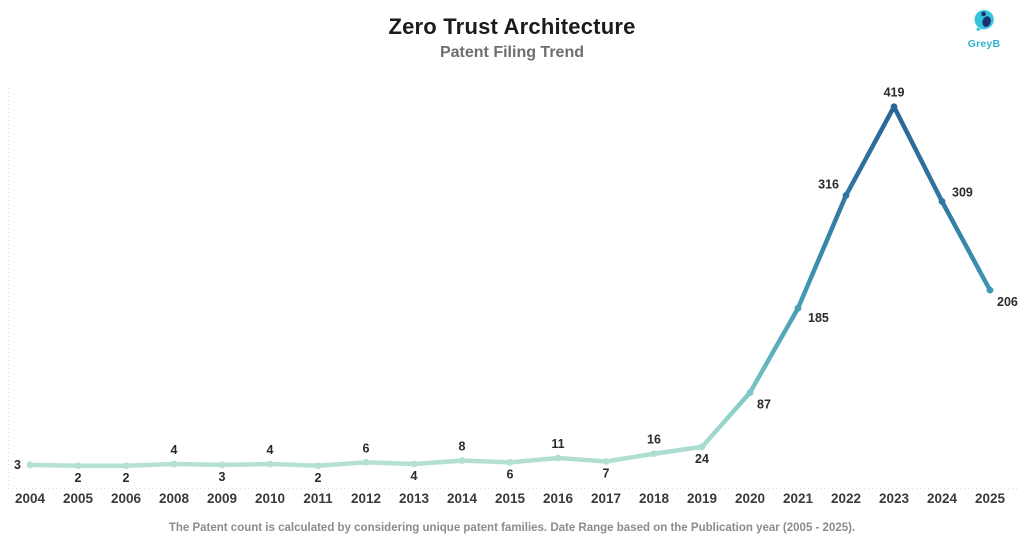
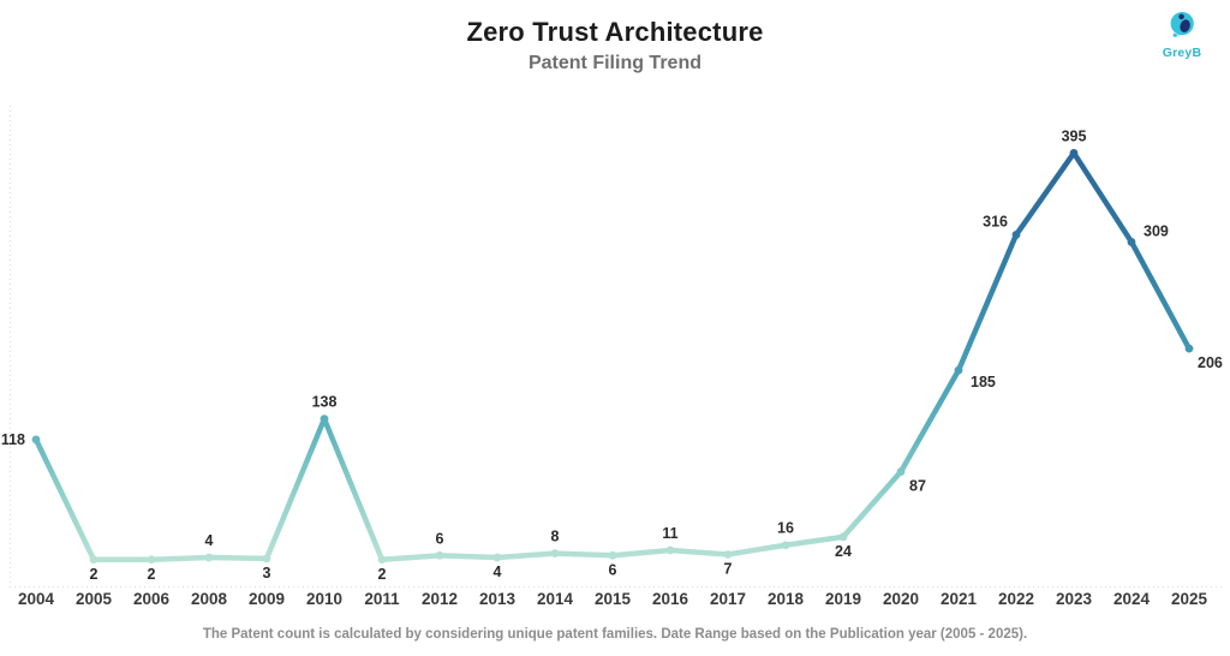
2004: 3 -> 118
2010: 4 -> 138
2023: 419 -> 395
